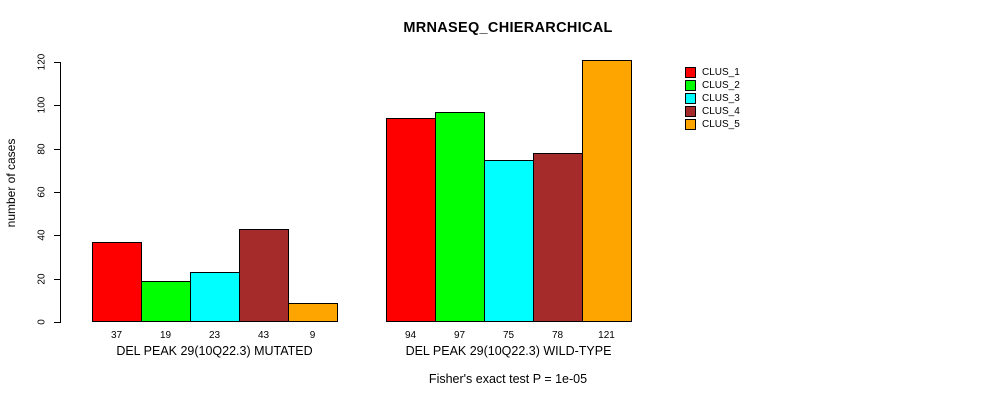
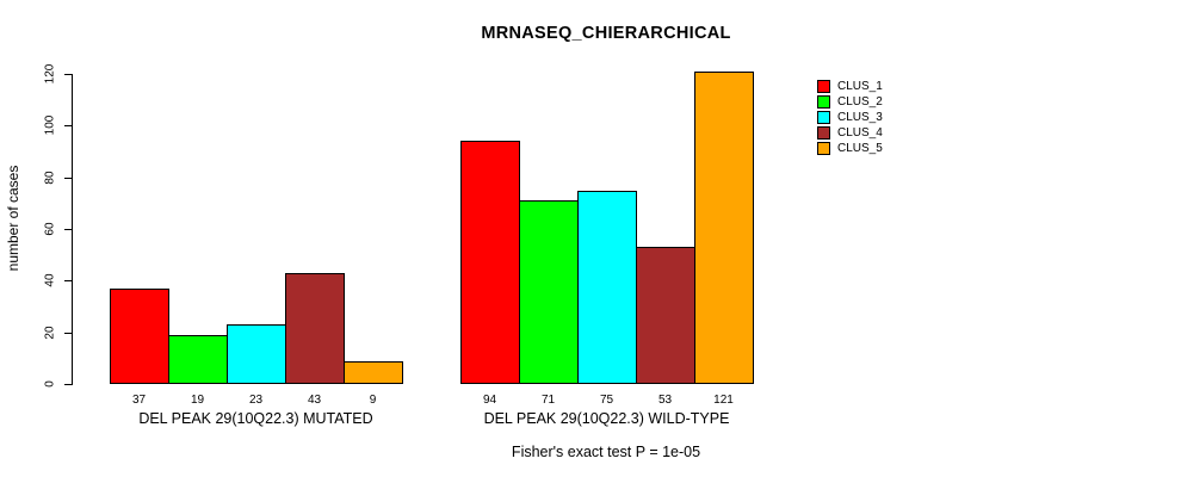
CLUS_2/DEL PEAK 29(10Q22.3) WILD-TYPE: 97 -> 71
CLUS_4/DEL PEAK 29(10Q22.3) WILD-TYPE: 78 -> 53
